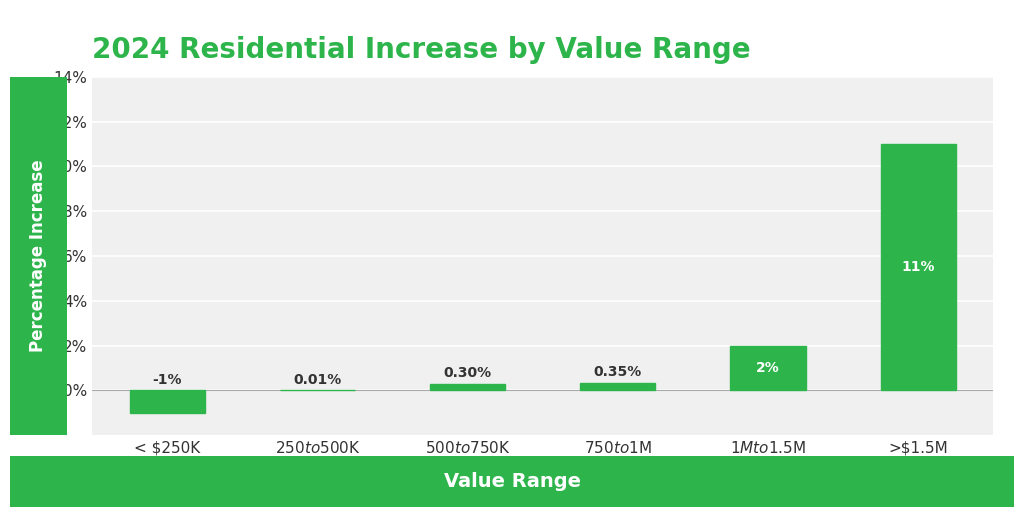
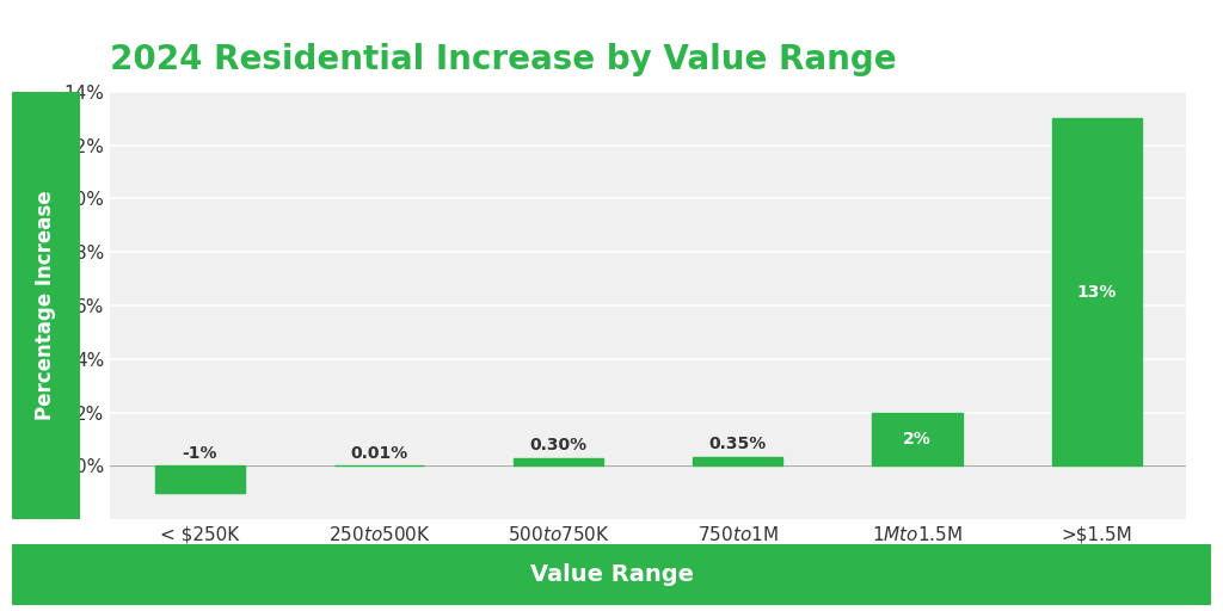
>$1.5M: 11% -> 13%
